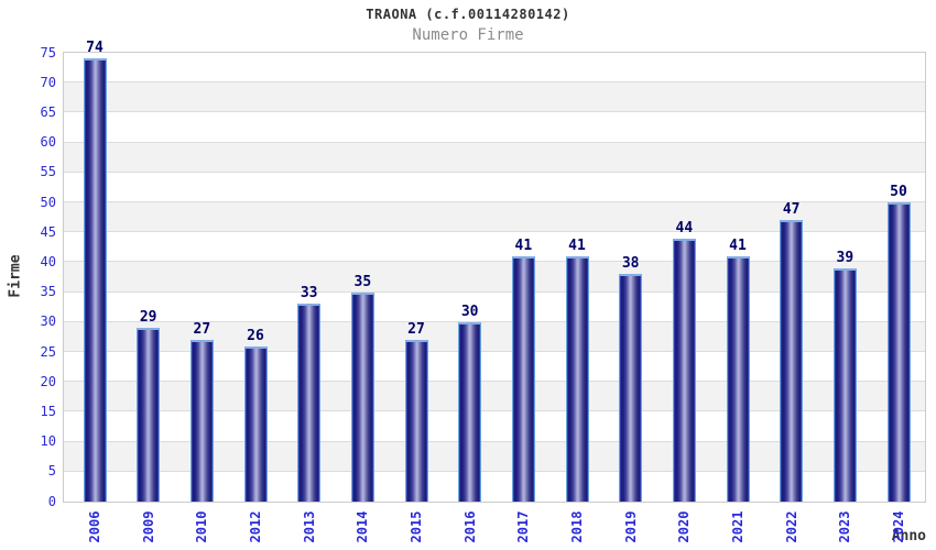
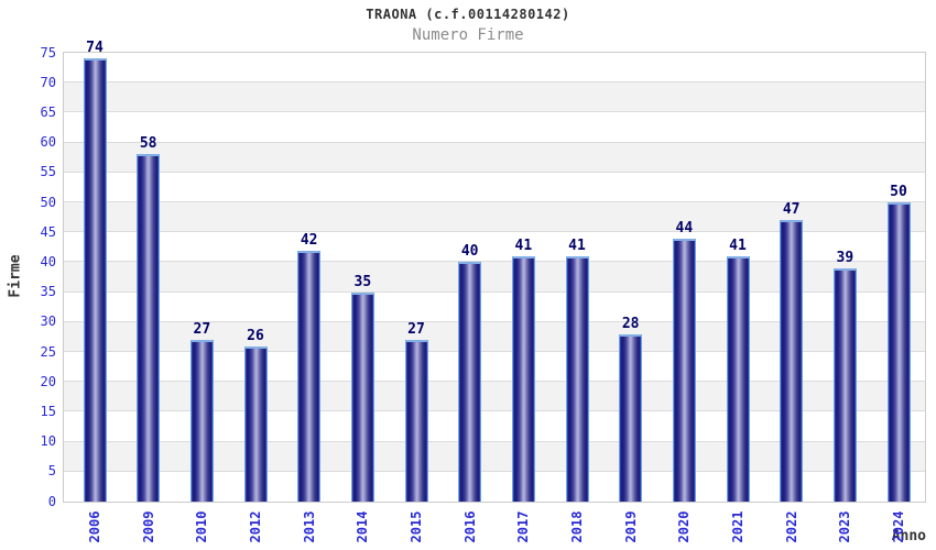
2009: 29 -> 58
2013: 33 -> 42
2016: 30 -> 40
2019: 38 -> 28
